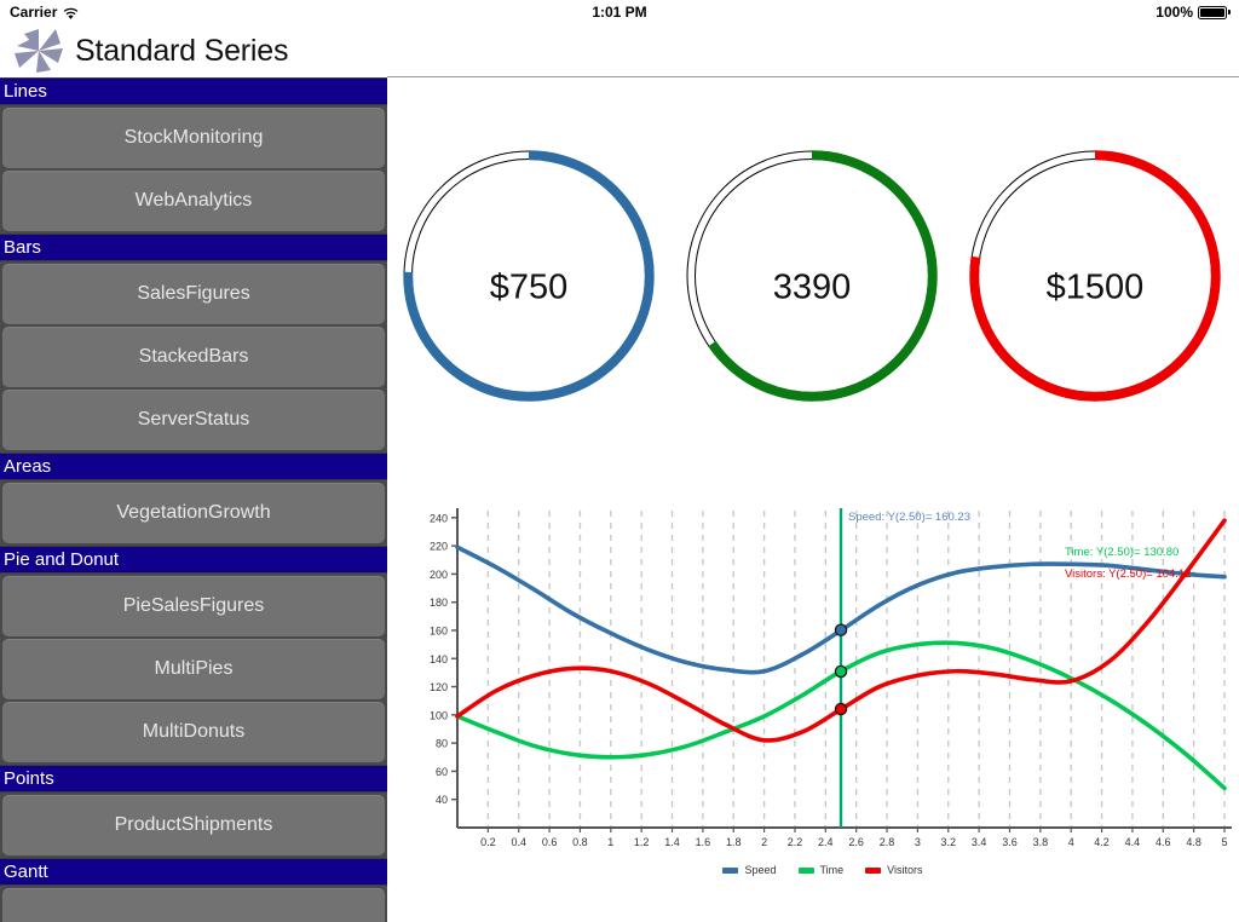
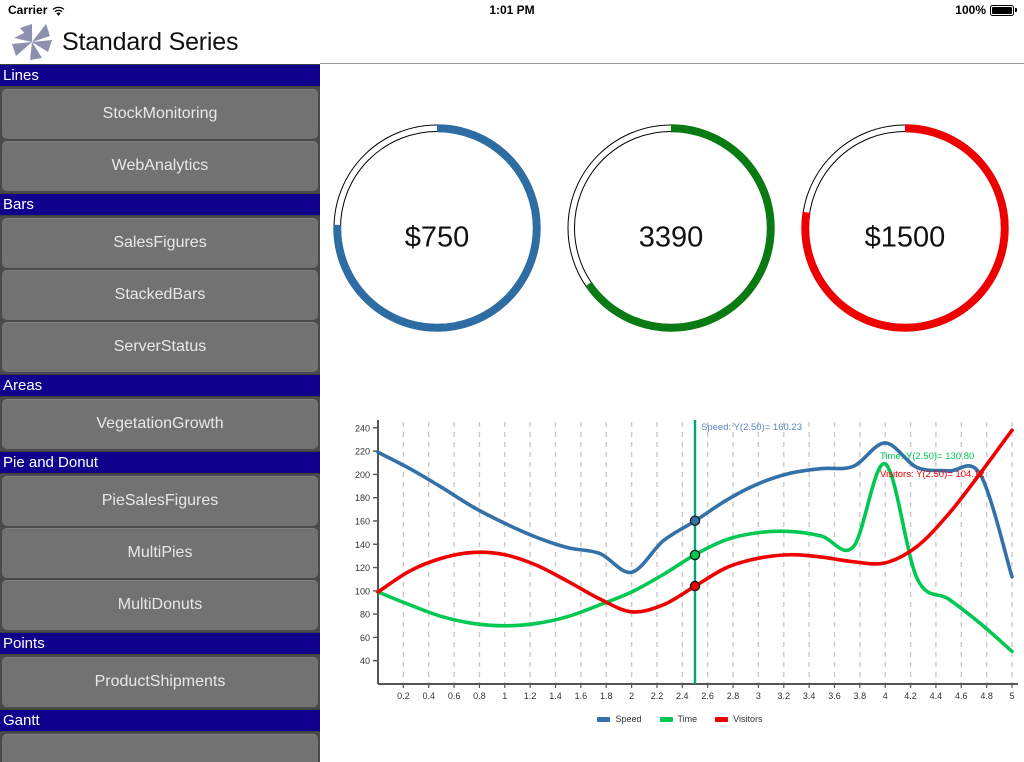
Speed/2: 131 -> 116
Speed/4: 207 -> 227
Time/4: 126 -> 209
Speed/5: 198 -> 112
